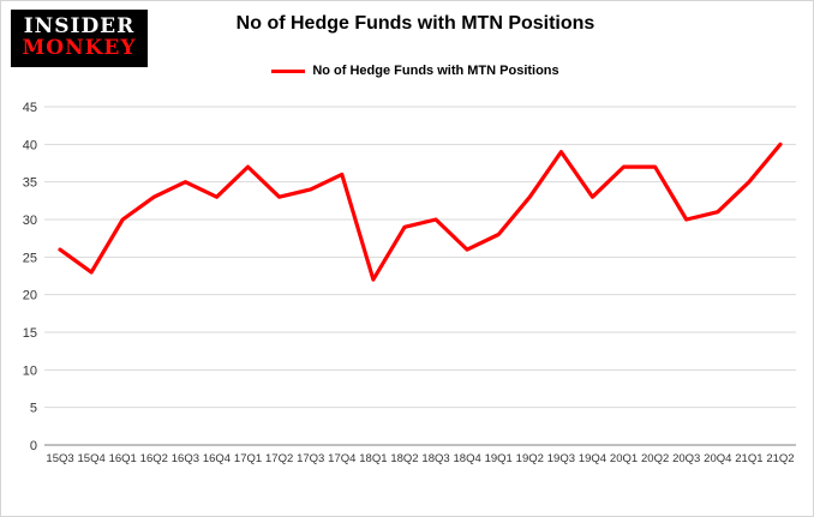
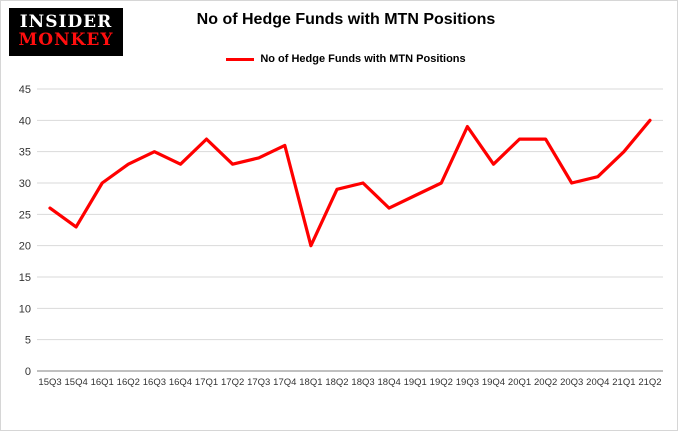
18Q1: 22 -> 20
19Q2: 33 -> 30
